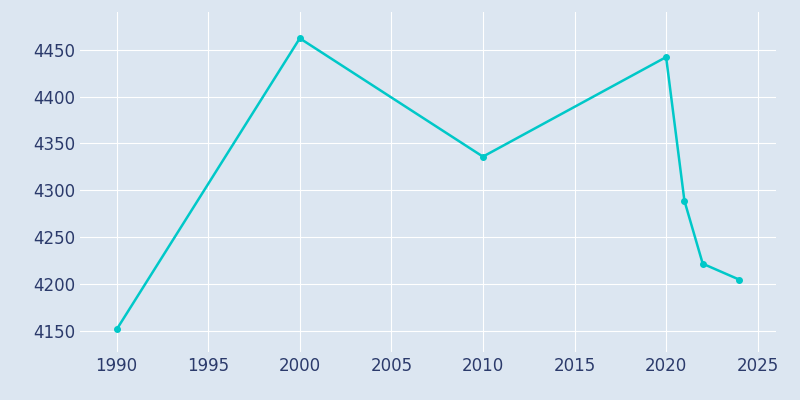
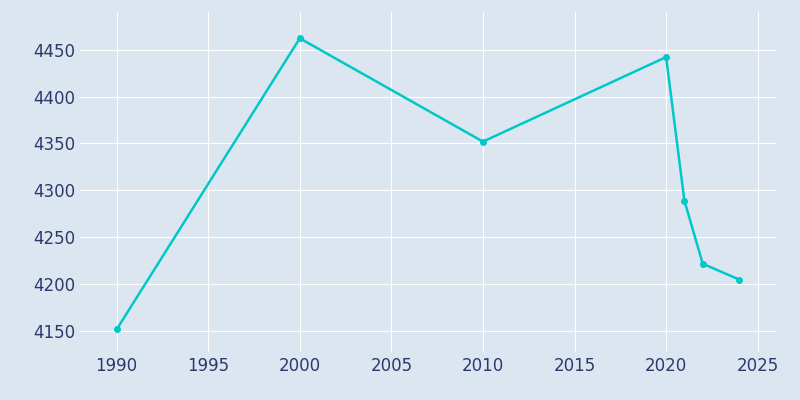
2010: 4336 -> 4352
